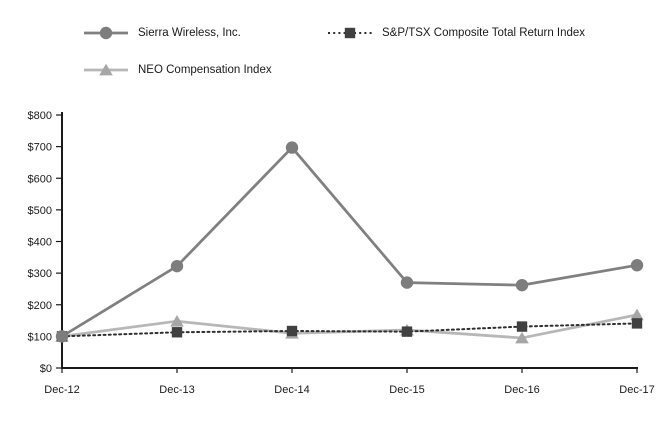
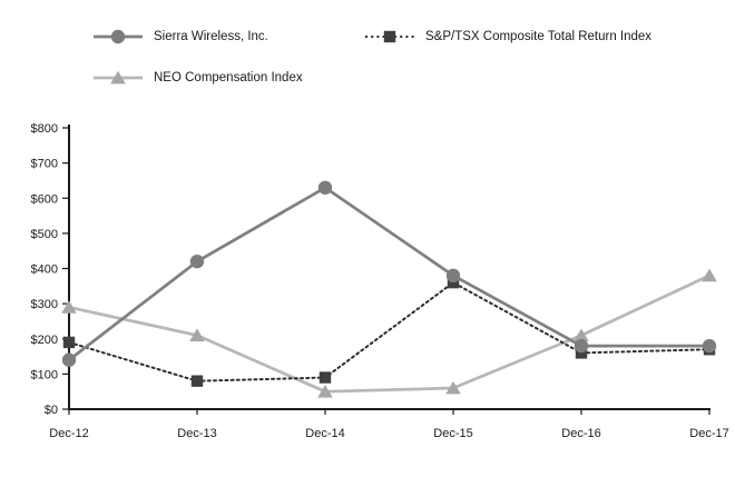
Sierra Wireless, Inc./Dec-12: $100 -> $140
S&P/TSX Composite Total Return Index/Dec-12: $100 -> $190
NEO Compensation Index/Dec-12: $100 -> $290
Sierra Wireless, Inc./Dec-13: $320 -> $420
S&P/TSX Composite Total Return Index/Dec-13: $110 -> $80
NEO Compensation Index/Dec-13: $150 -> $210
Sierra Wireless, Inc./Dec-14: $700 -> $630
S&P/TSX Composite Total Return Index/Dec-14: $120 -> $90
NEO Compensation Index/Dec-14: $110 -> $50
Sierra Wireless, Inc./Dec-15: $270 -> $380
S&P/TSX Composite Total Return Index/Dec-15: $120 -> $360
NEO Compensation Index/Dec-15: $120 -> $60
Sierra Wireless, Inc./Dec-16: $260 -> $180
S&P/TSX Composite Total Return Index/Dec-16: $130 -> $160
NEO Compensation Index/Dec-16: $100 -> $210
Sierra Wireless, Inc./Dec-17: $320 -> $180
S&P/TSX Composite Total Return Index/Dec-17: $140 -> $170
NEO Compensation Index/Dec-17: $170 -> $380
